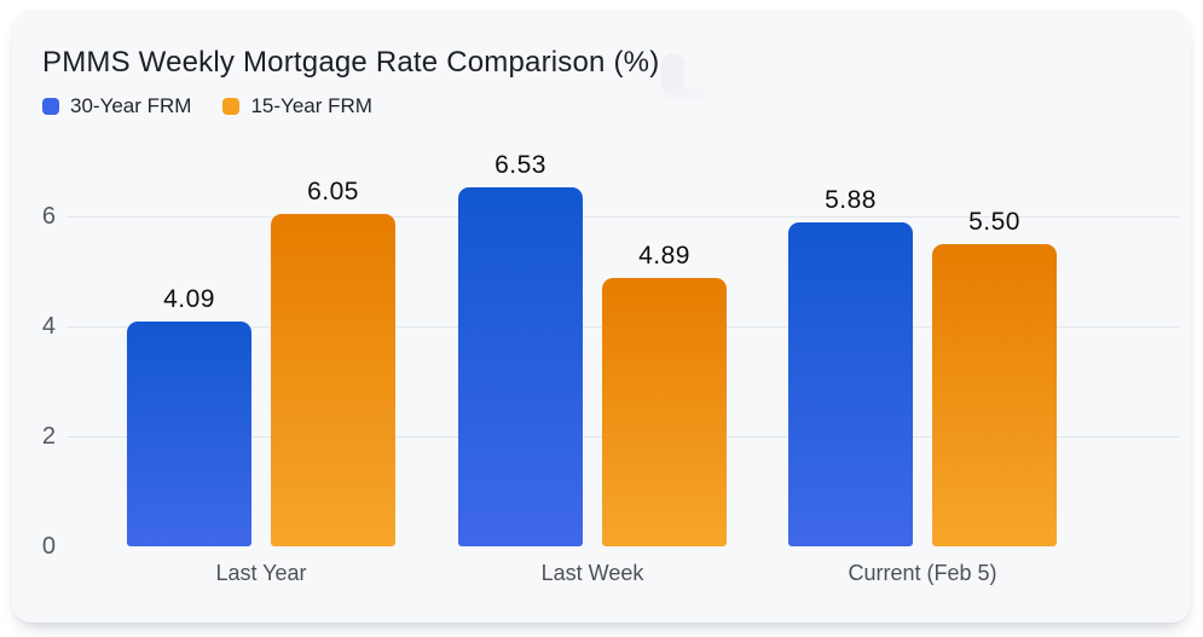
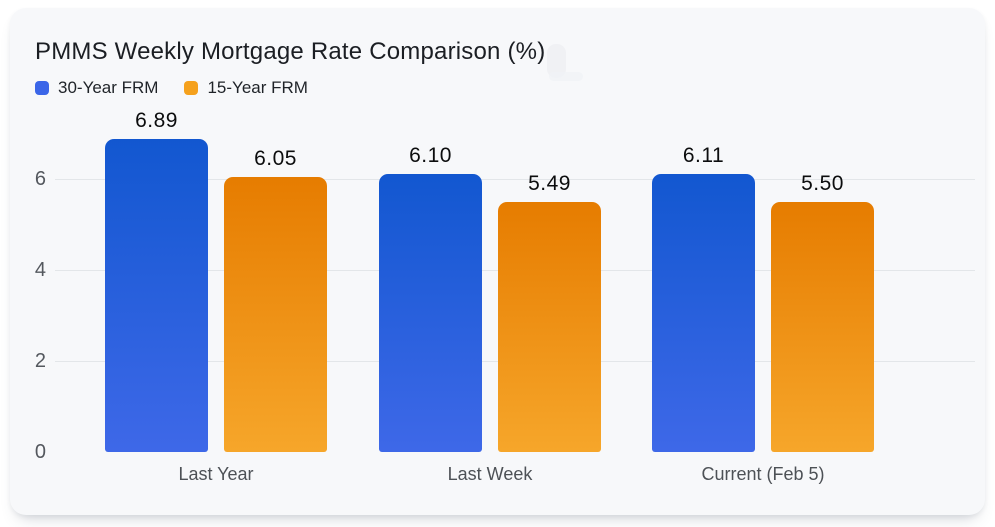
30-Year FRM/Last Year: 4.09 -> 6.89
30-Year FRM/Last Week: 6.53 -> 6.10
15-Year FRM/Last Week: 4.89 -> 5.49
30-Year FRM/Current (Feb 5): 5.88 -> 6.11
